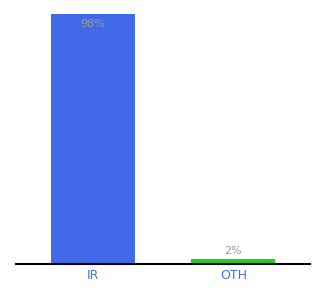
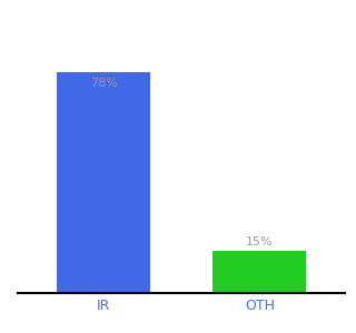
IR: 98% -> 78%
OTH: 2% -> 15%
